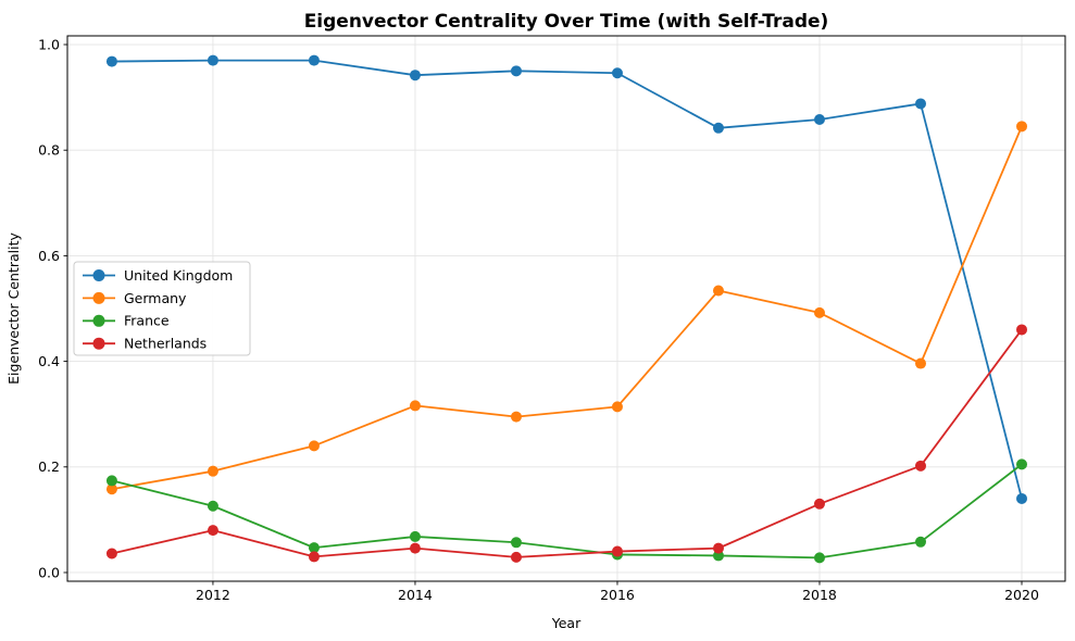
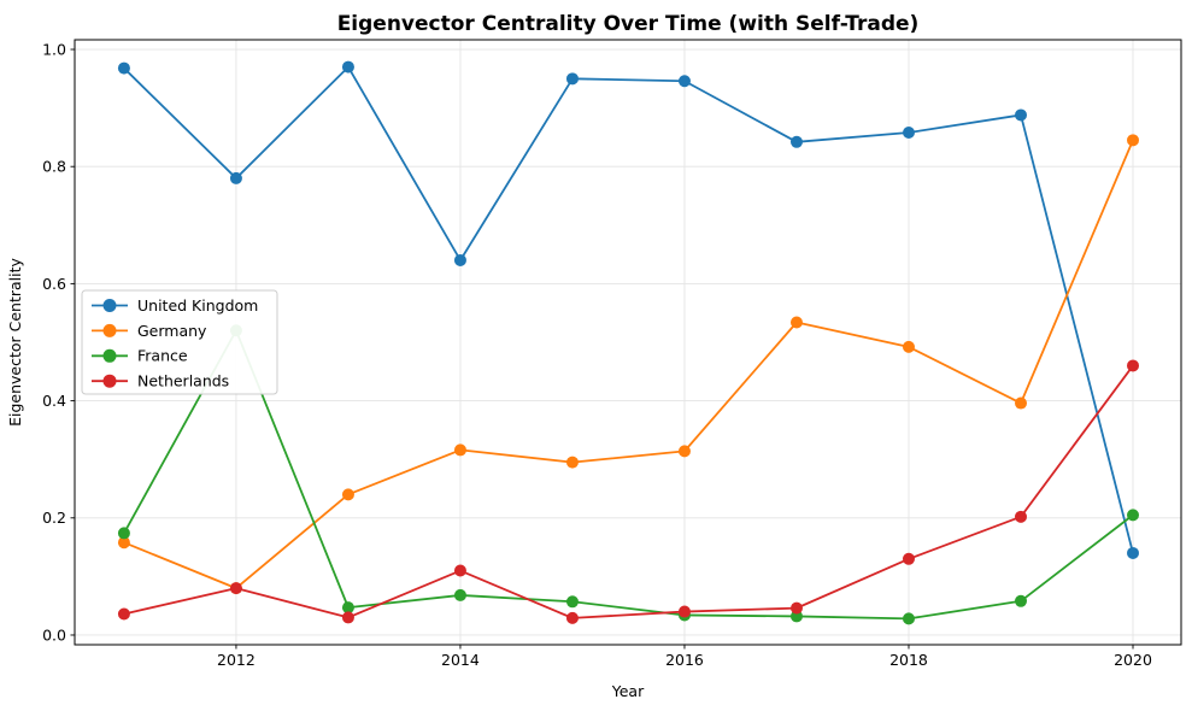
United Kingdom/2012: 0.97 -> 0.78
Germany/2012: 0.19 -> 0.08
France/2012: 0.13 -> 0.52
United Kingdom/2014: 0.94 -> 0.64
Netherlands/2014: 0.05 -> 0.11
